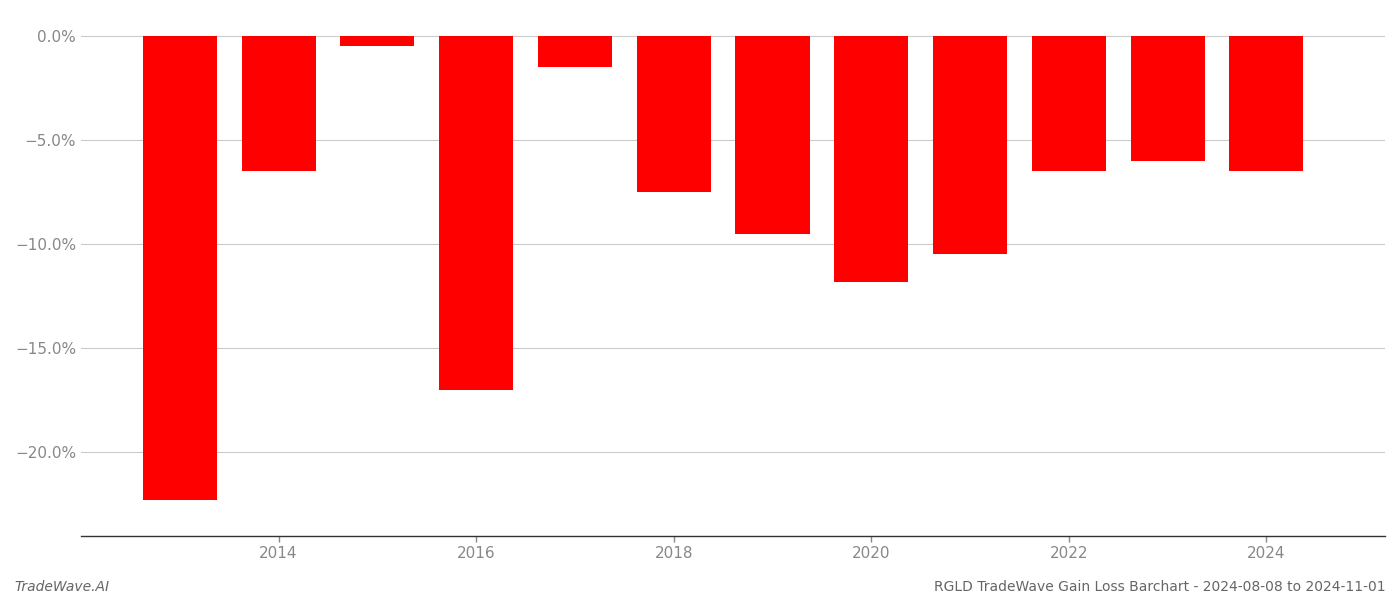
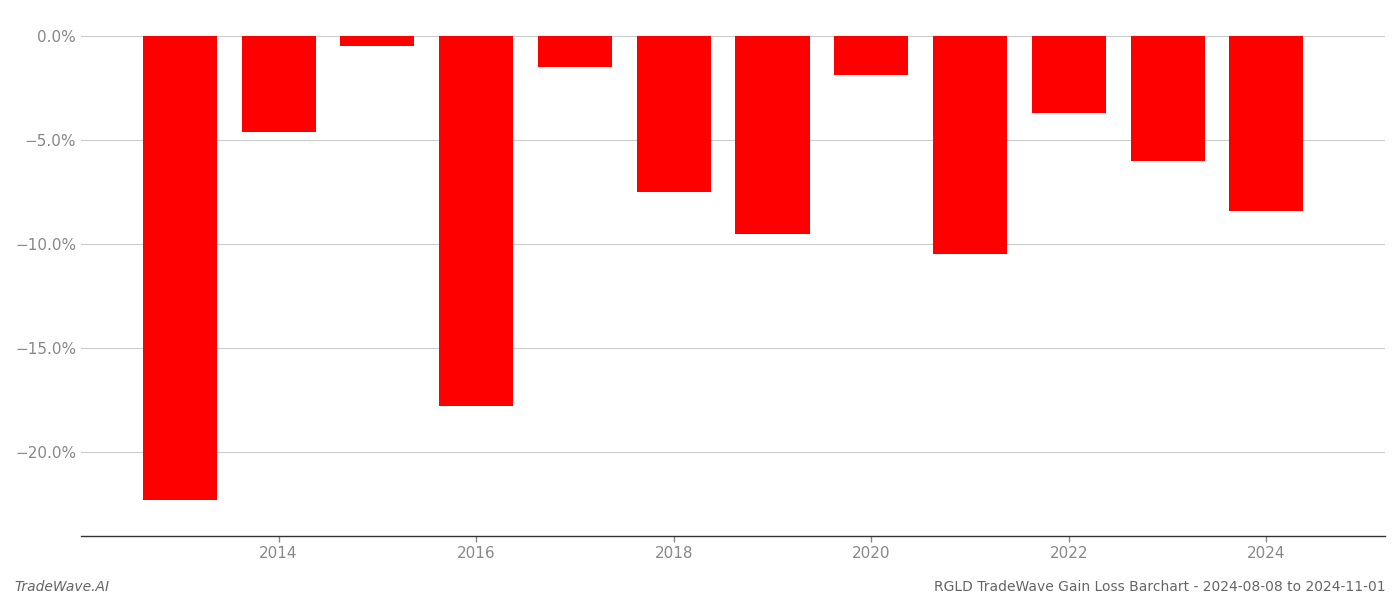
2014: -6.5% -> -4.6%
2016: -17.0% -> -17.8%
2020: -11.8% -> -1.9%
2022: -6.5% -> -3.7%
2024: -6.5% -> -8.4%
